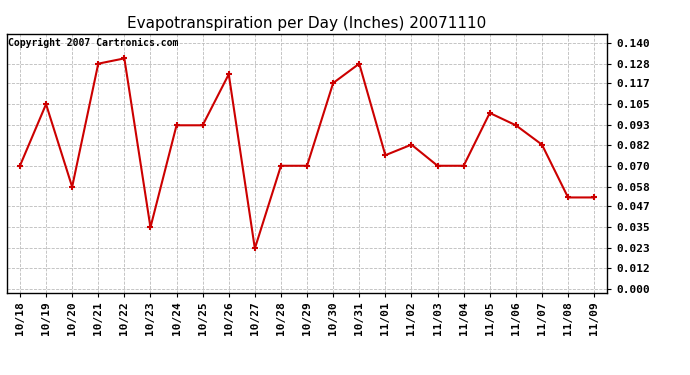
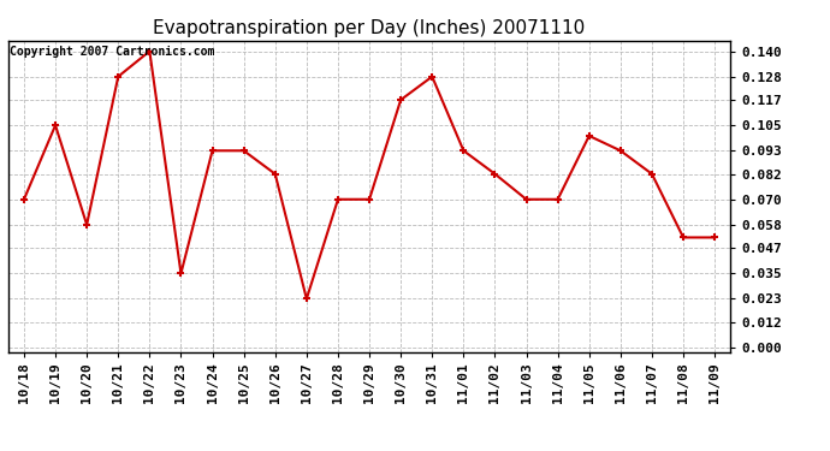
10/22: 0.131 -> 0.140
10/26: 0.122 -> 0.082
11/01: 0.076 -> 0.093
